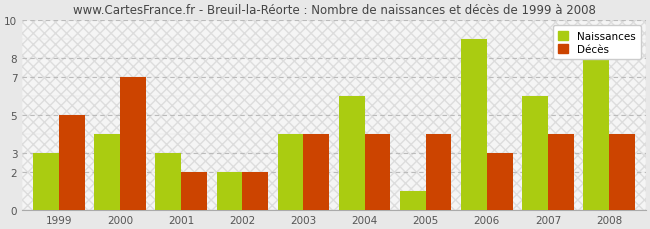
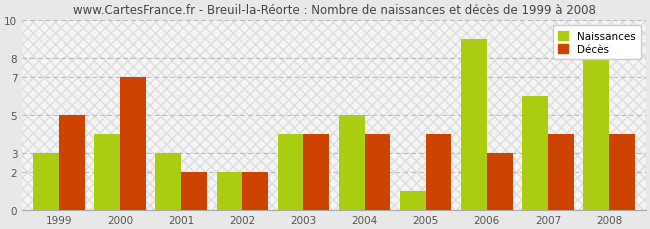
Naissances/2004: 6 -> 5
